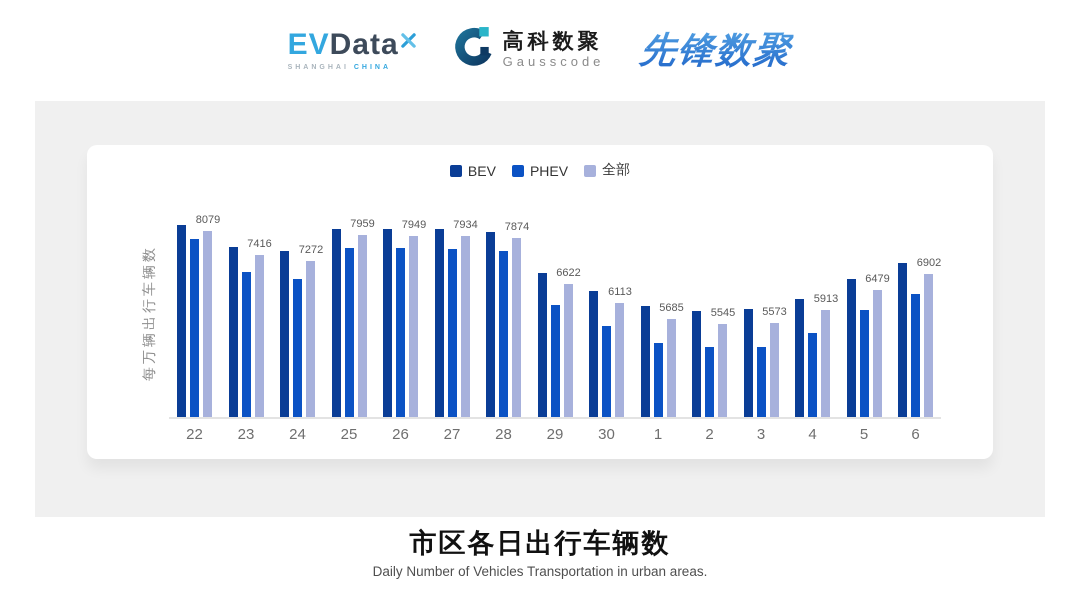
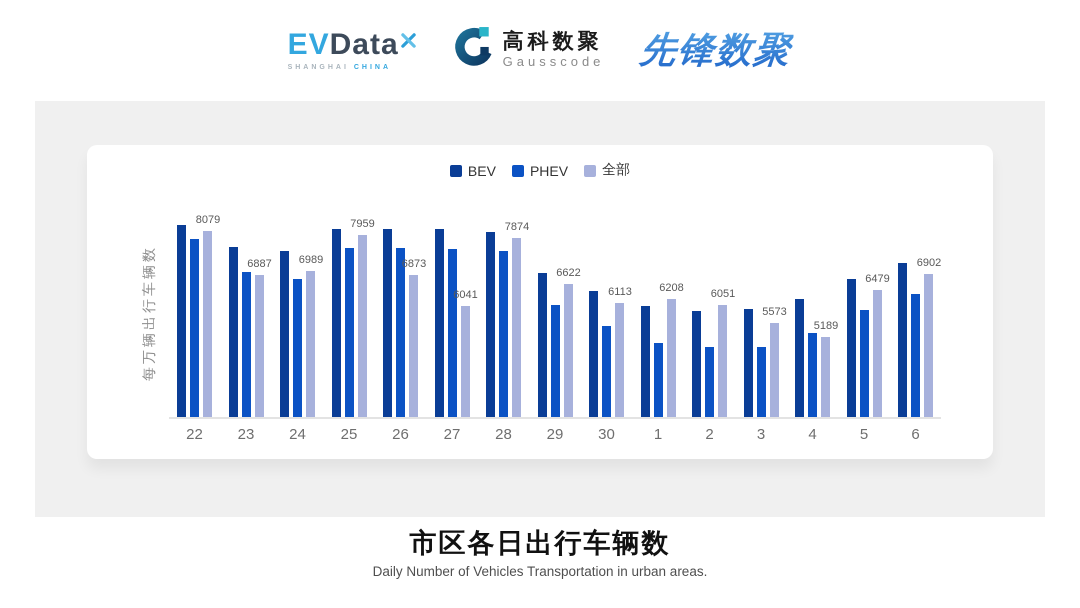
全部/23: 7416 -> 6887
全部/24: 7272 -> 6989
全部/26: 7949 -> 6873
全部/27: 7934 -> 6041
全部/1: 5685 -> 6208
全部/2: 5545 -> 6051
全部/4: 5913 -> 5189
